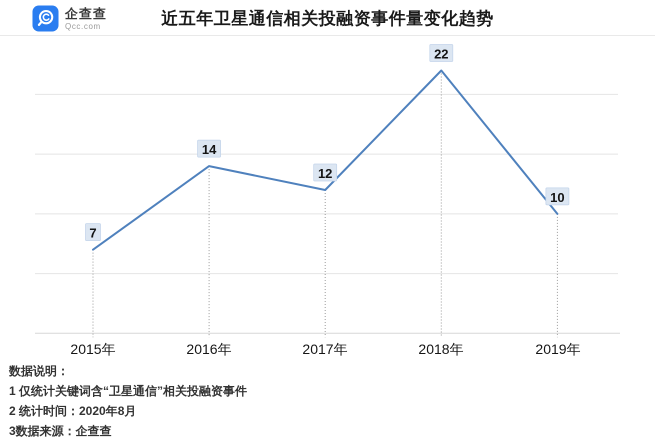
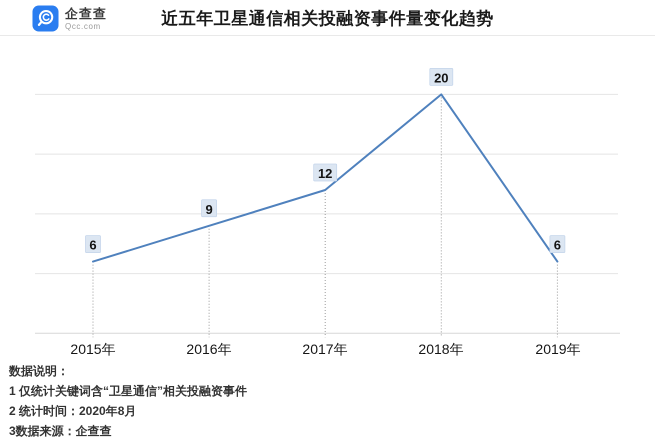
2015年: 7 -> 6
2016年: 14 -> 9
2018年: 22 -> 20
2019年: 10 -> 6
